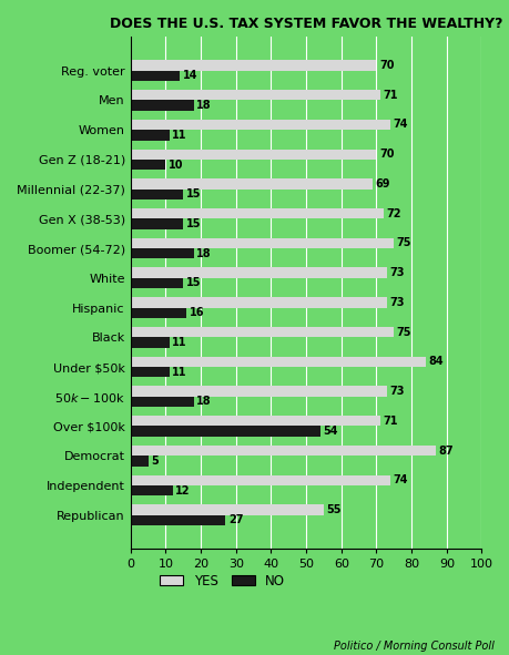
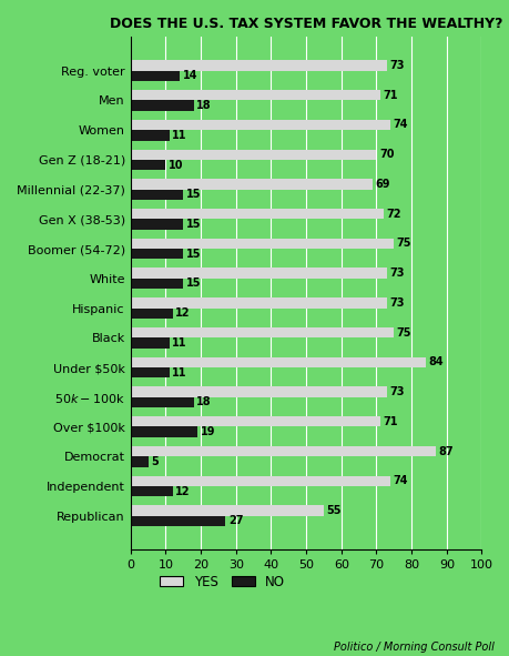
YES/Reg. voter: 70 -> 73
NO/Boomer (54-72): 18 -> 15
NO/Hispanic: 16 -> 12
NO/Over $100k: 54 -> 19
